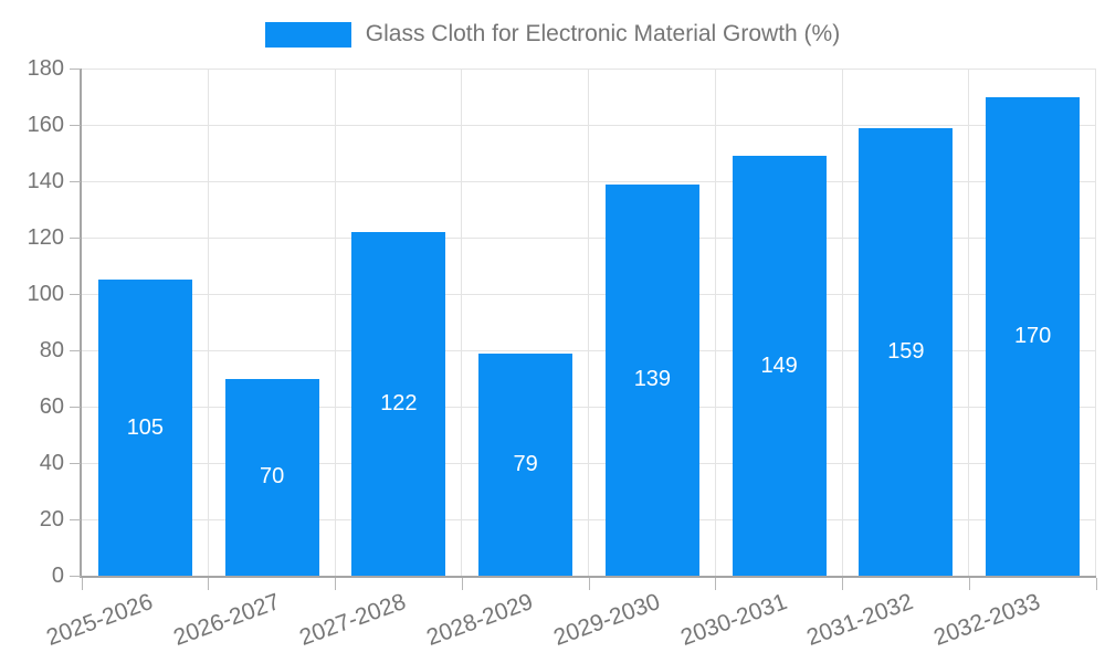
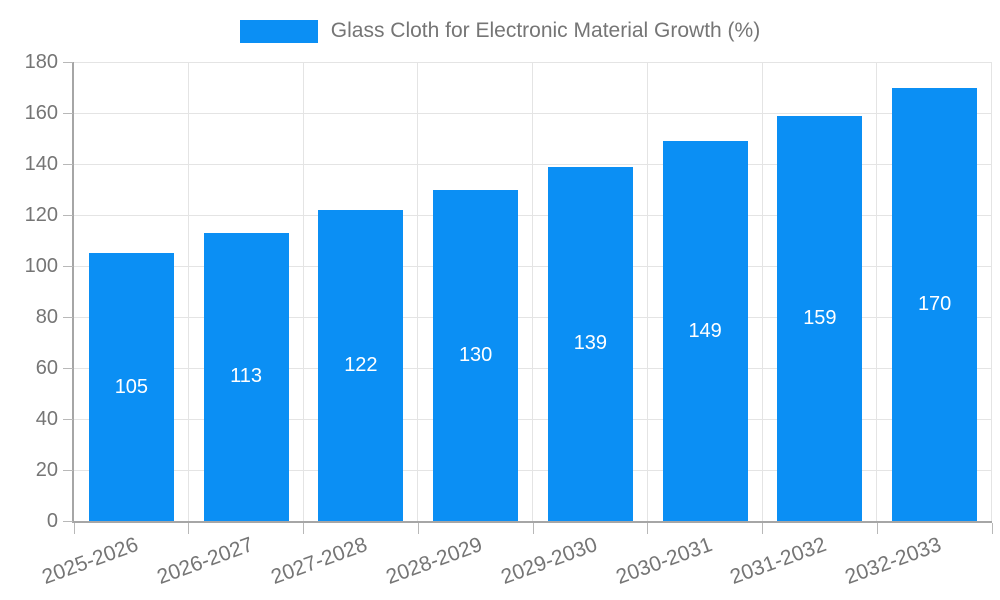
2026-2027: 70 -> 113
2028-2029: 79 -> 130
